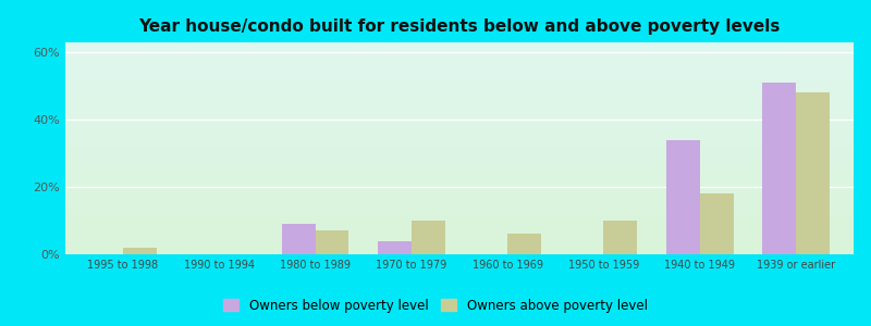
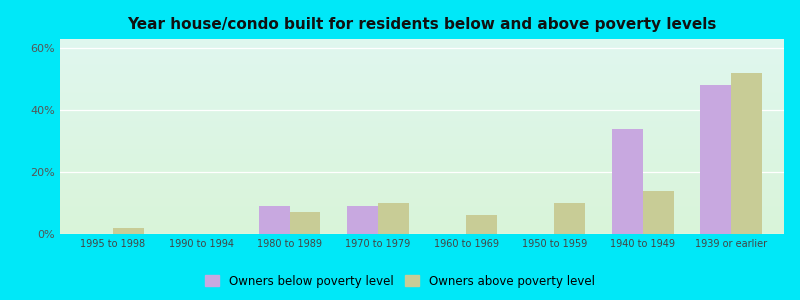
Owners below poverty level/1970 to 1979: 4% -> 9%
Owners above poverty level/1940 to 1949: 18% -> 14%
Owners below poverty level/1939 or earlier: 51% -> 48%
Owners above poverty level/1939 or earlier: 48% -> 52%
